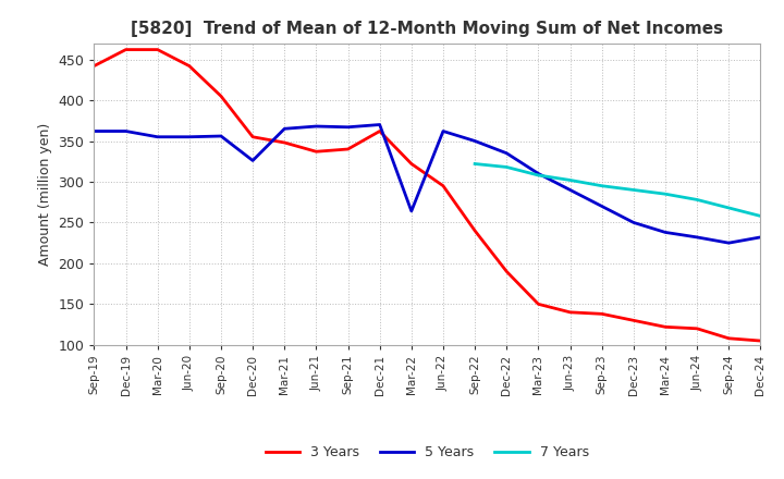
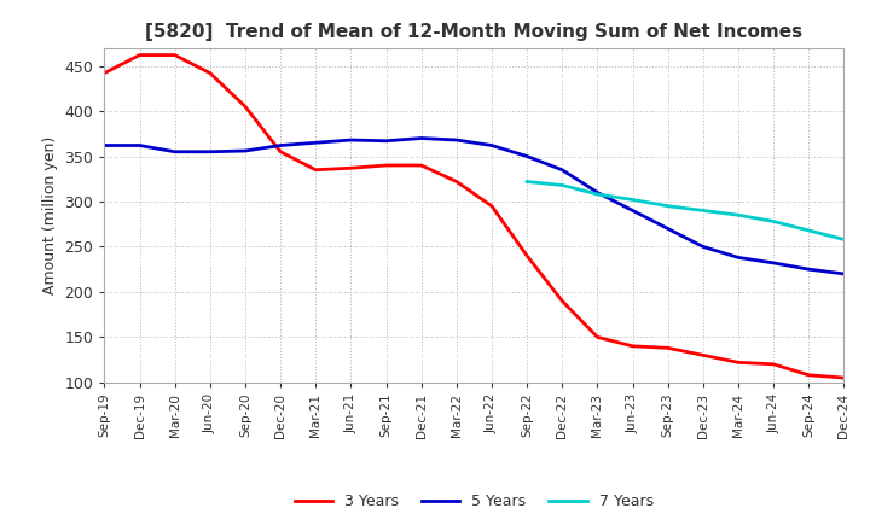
5 Years/Dec-20: 326 -> 362
3 Years/Mar-21: 348 -> 335
3 Years/Dec-21: 362 -> 340
5 Years/Mar-22: 264 -> 368
5 Years/Dec-24: 232 -> 220
